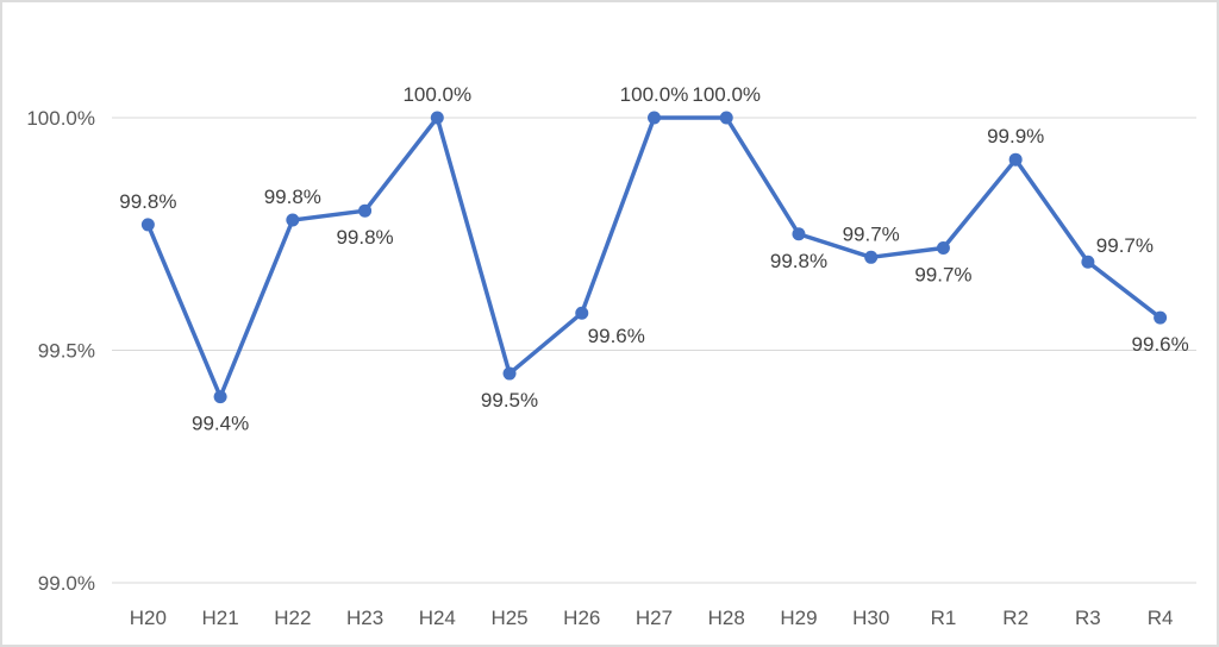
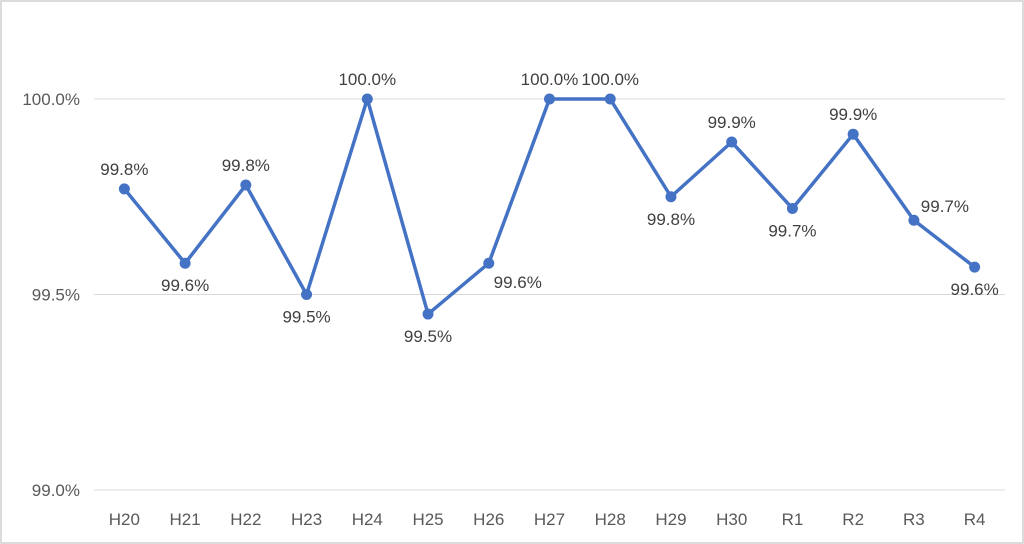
H21: 99.4% -> 99.6%
H23: 99.8% -> 99.5%
H30: 99.7% -> 99.9%
